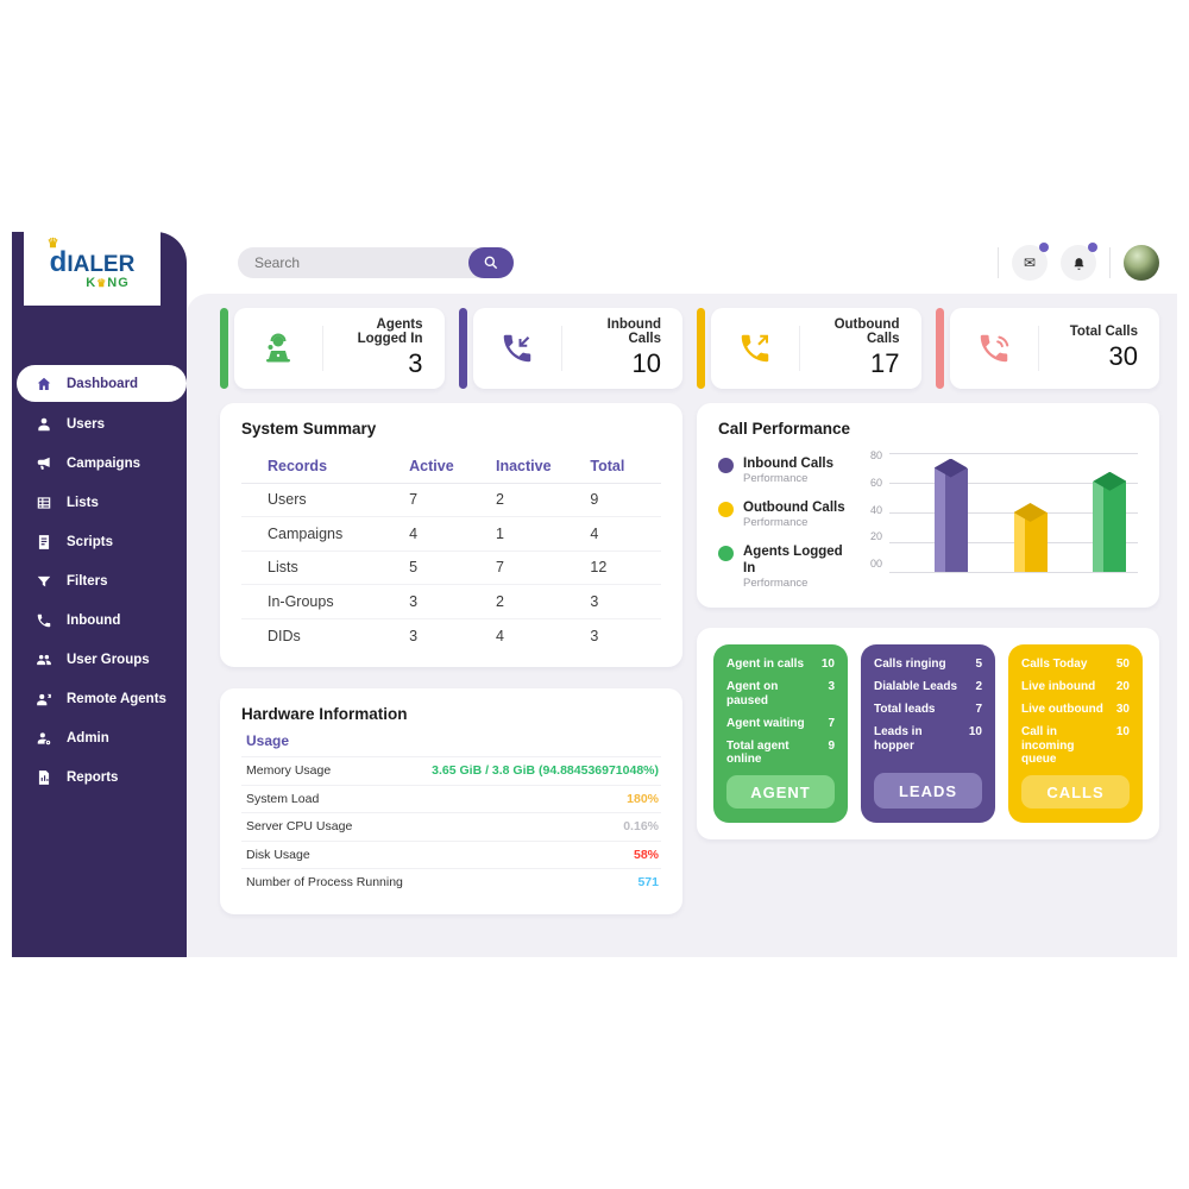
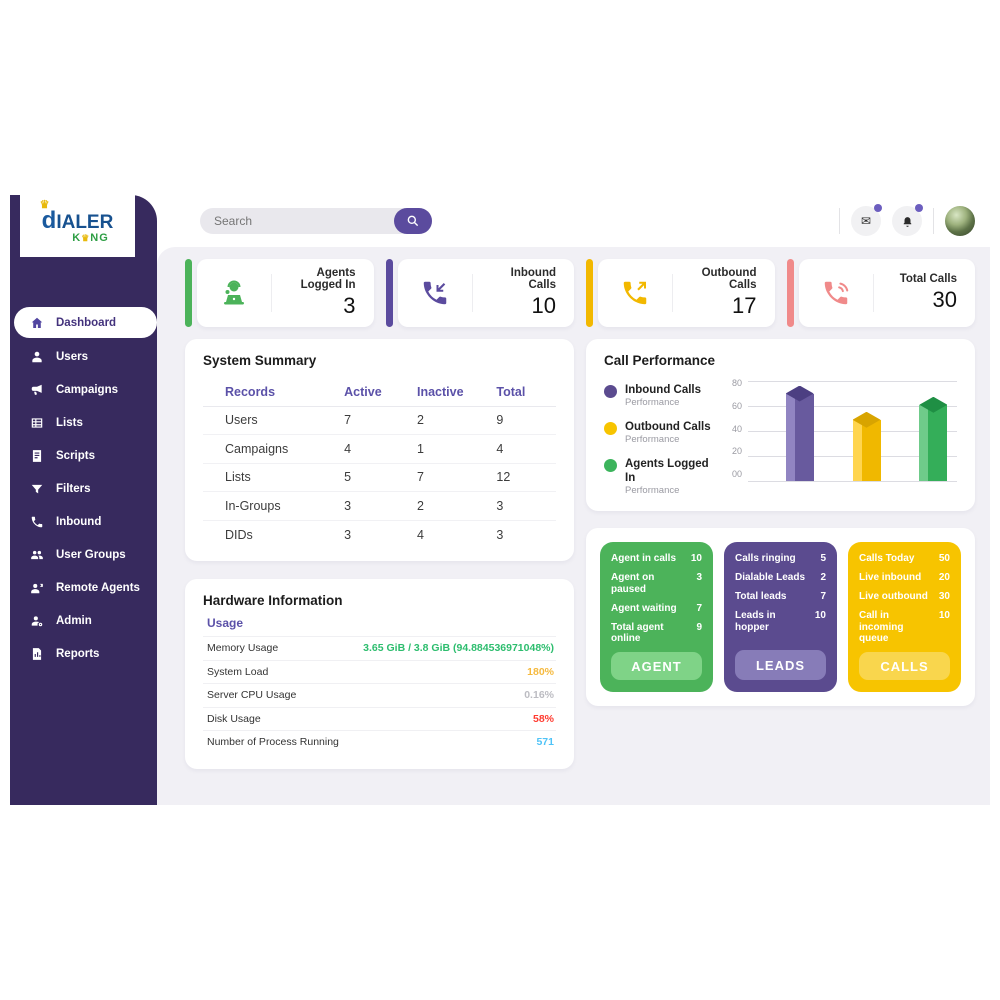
Outbound Calls: 40 -> 49
